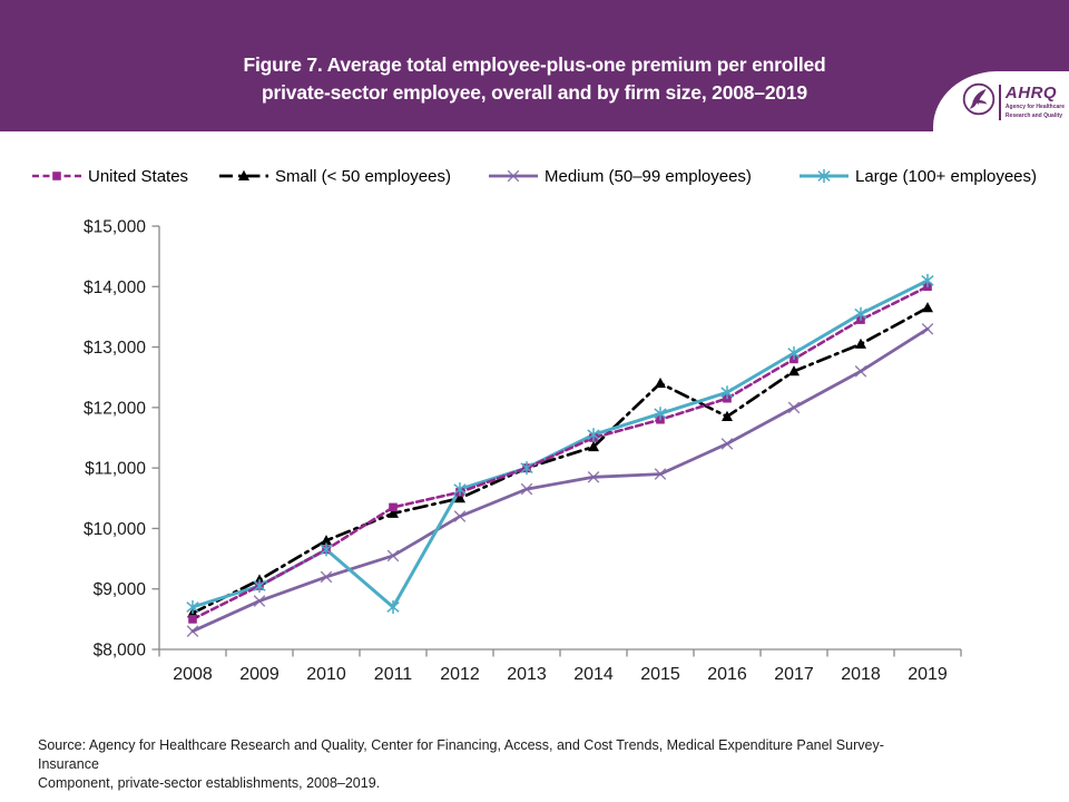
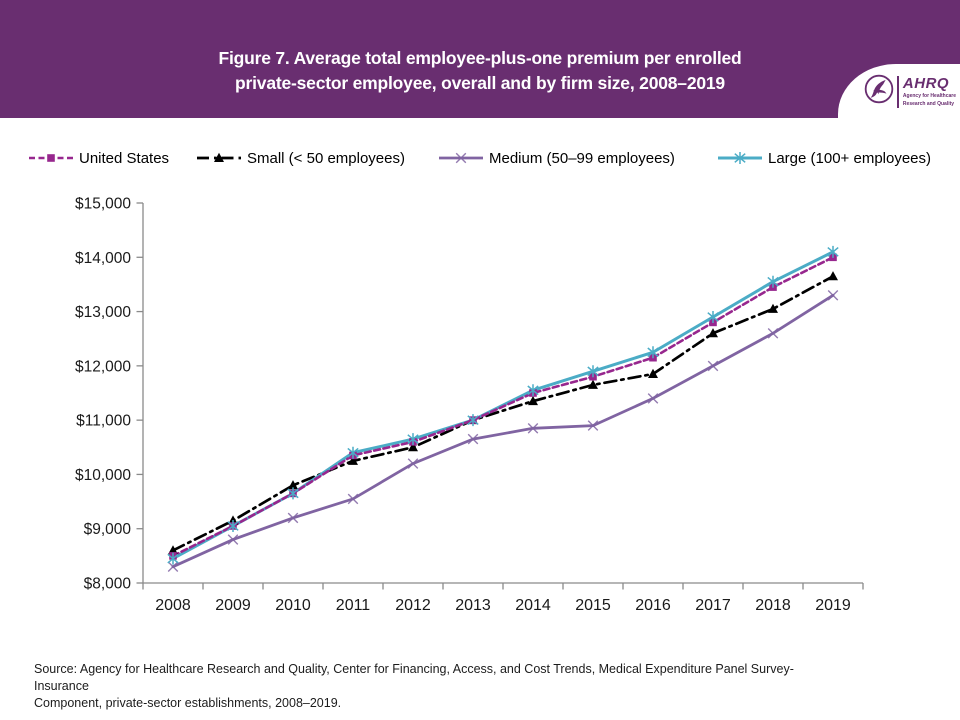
Large (100+ employees)/2008: $8700 -> $8400
Large (100+ employees)/2011: $8700 -> $10400
Small (< 50 employees)/2015: $12400 -> $11600
